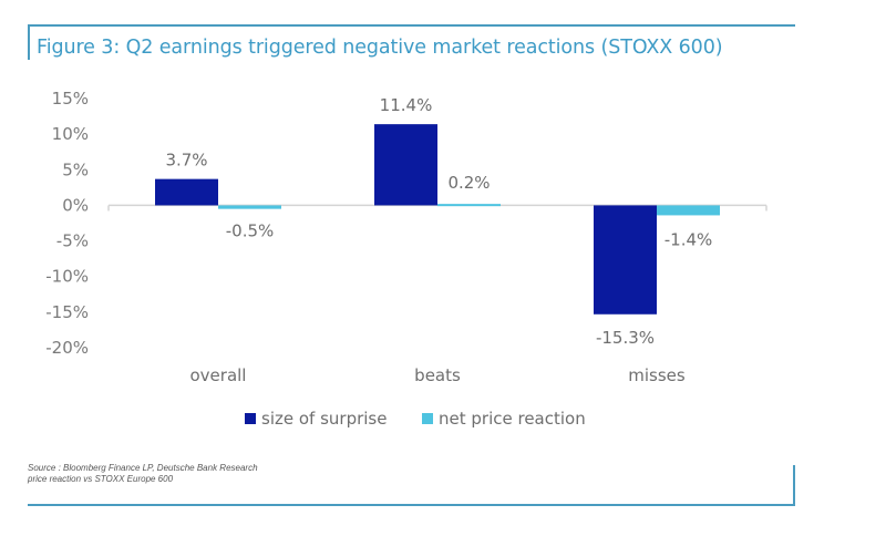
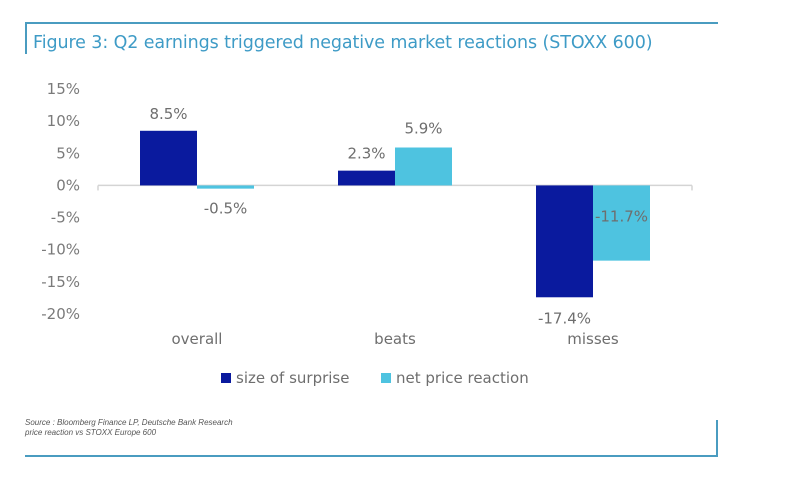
size of surprise/overall: 3.7% -> 8.5%
size of surprise/beats: 11.4% -> 2.3%
net price reaction/beats: 0.2% -> 5.9%
size of surprise/misses: -15.3% -> -17.4%
net price reaction/misses: -1.4% -> -11.7%
